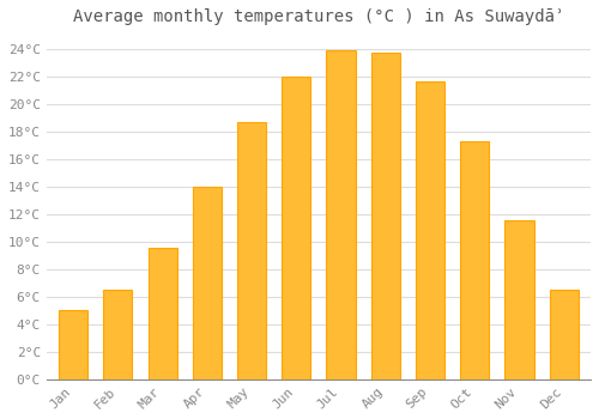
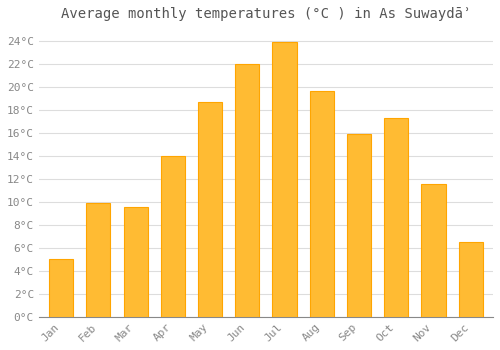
Feb: 6.5°C -> 9.9°C
Aug: 23.7°C -> 19.6°C
Sep: 21.6°C -> 15.9°C
